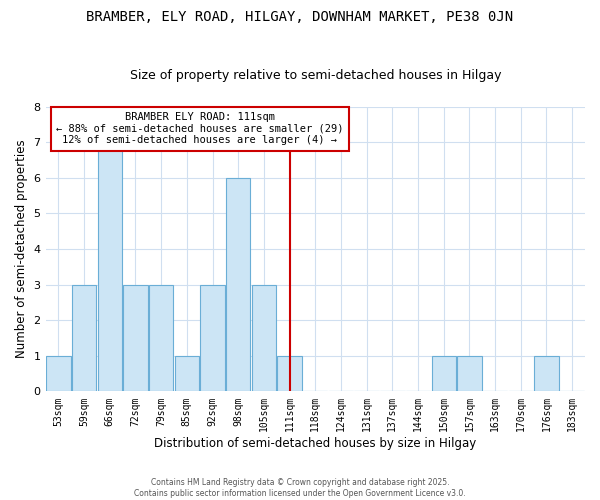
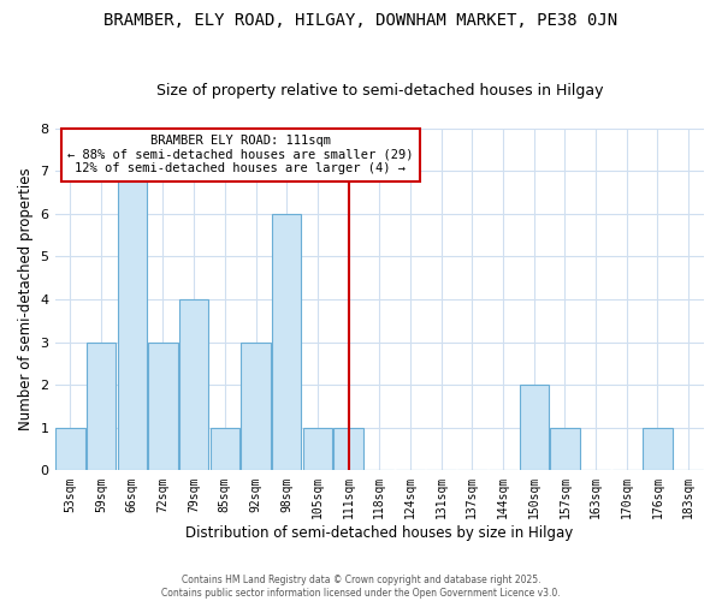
79sqm: 3 -> 4
105sqm: 3 -> 1
150sqm: 1 -> 2
